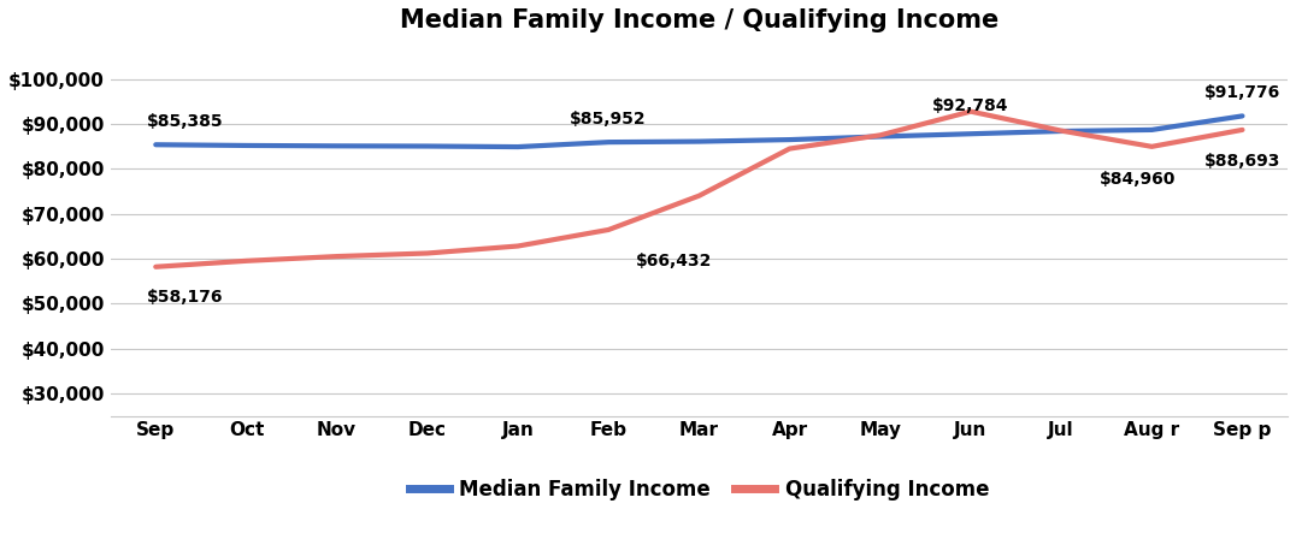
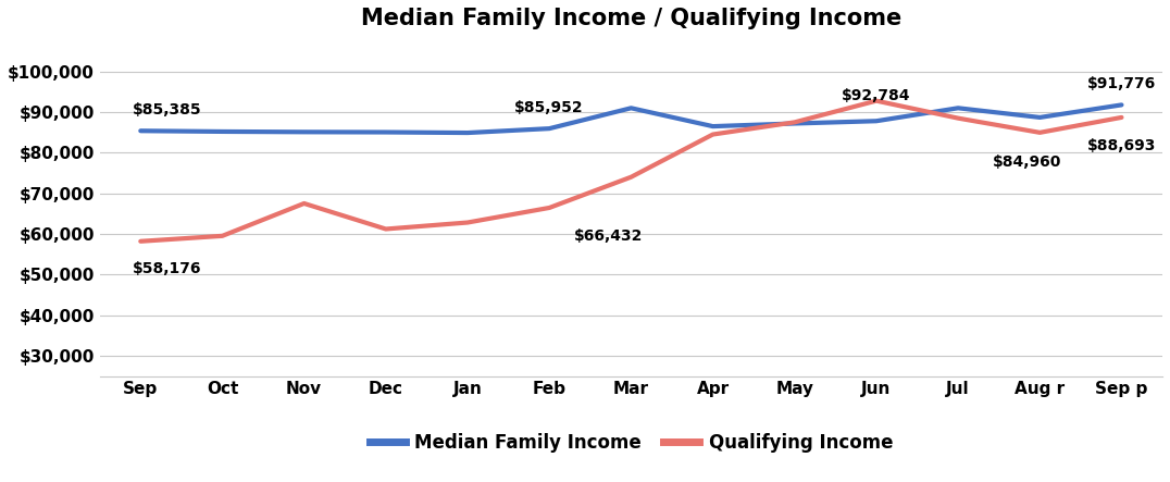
Qualifying Income/Nov: $60,500 -> $67,500
Median Family Income/Mar: $86,100 -> $91,000
Median Family Income/Jul: $88,400 -> $91,000
